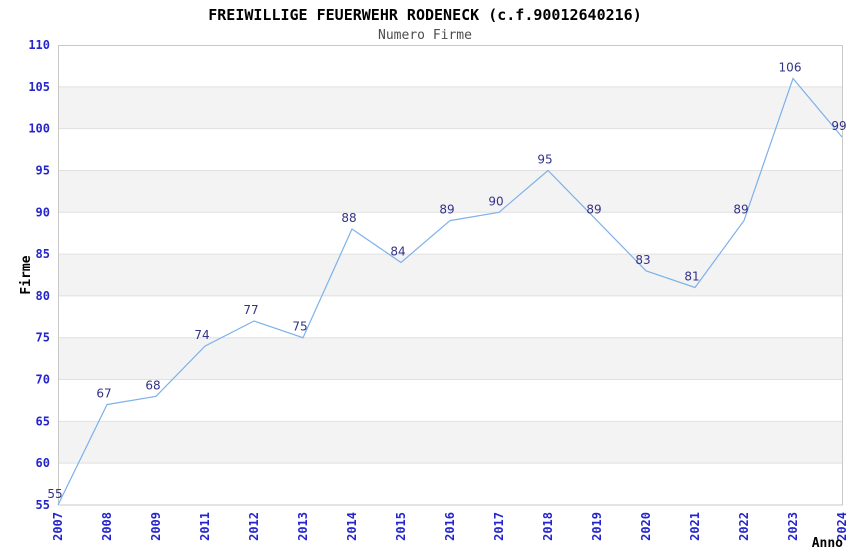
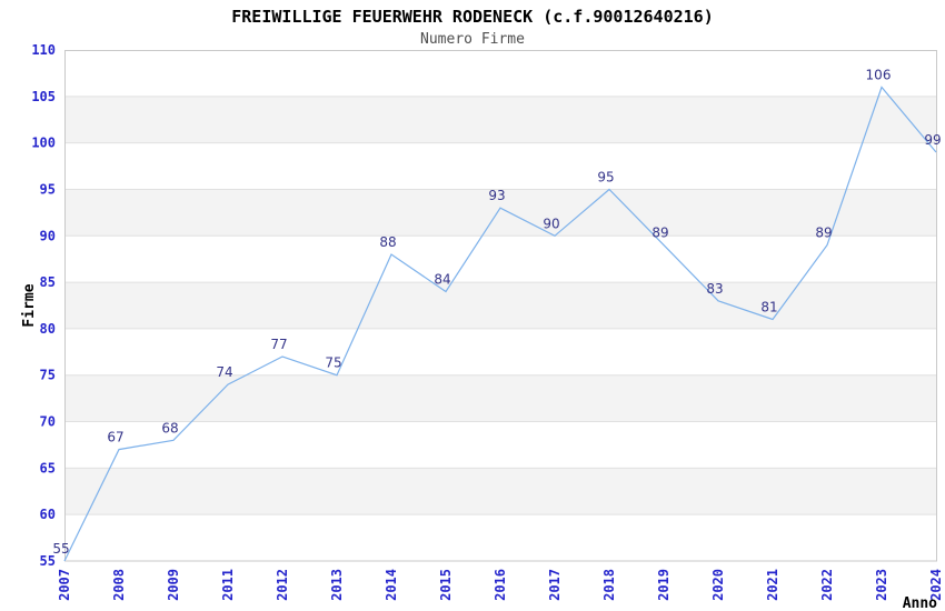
2016: 89 -> 93
